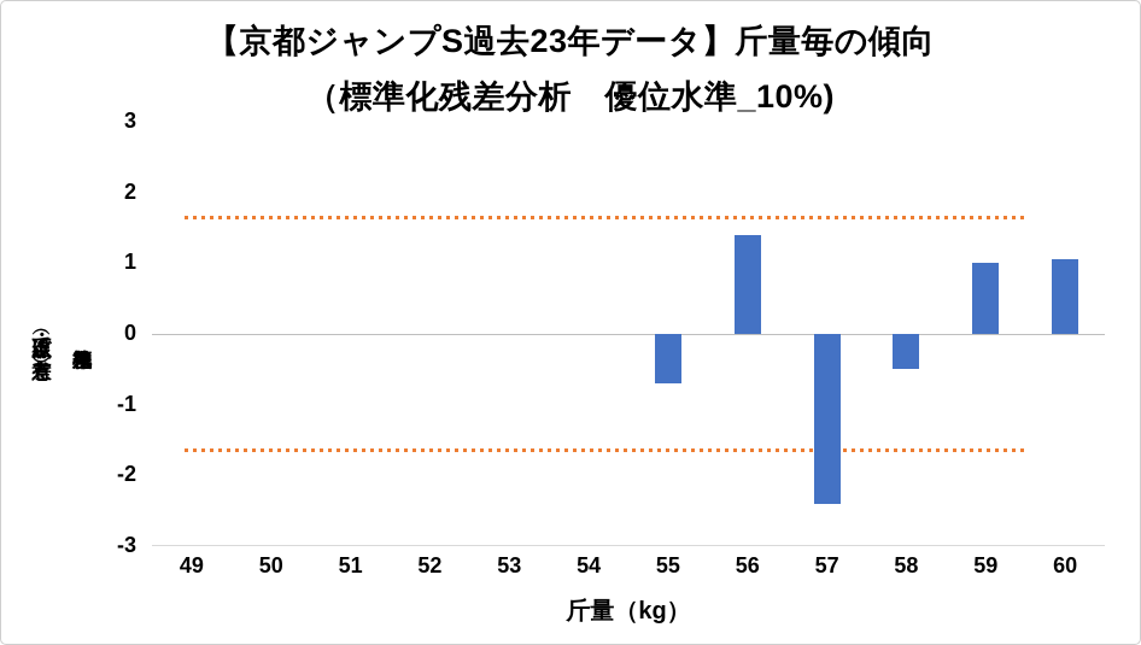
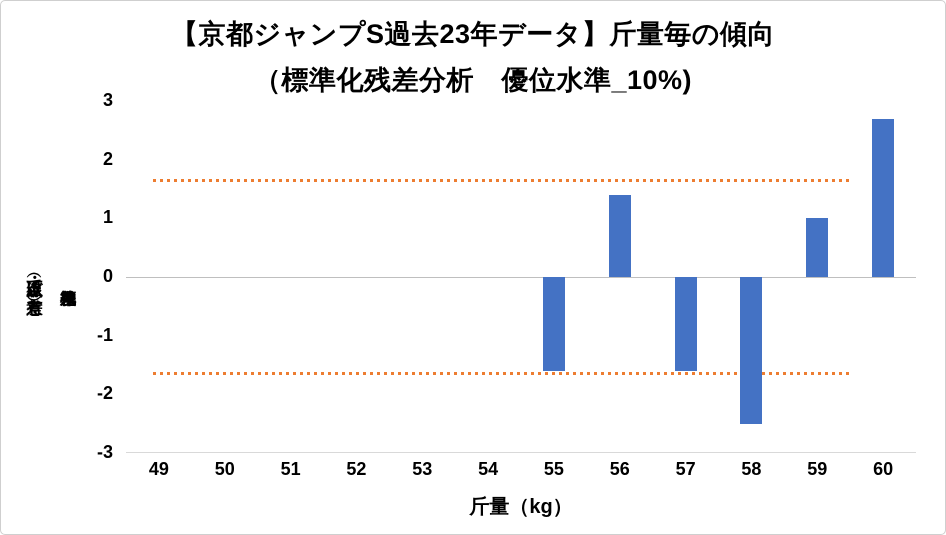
55: -0.7 -> -1.6
57: -2.4 -> -1.6
58: -0.5 -> -2.5
60: 1.1 -> 2.7
